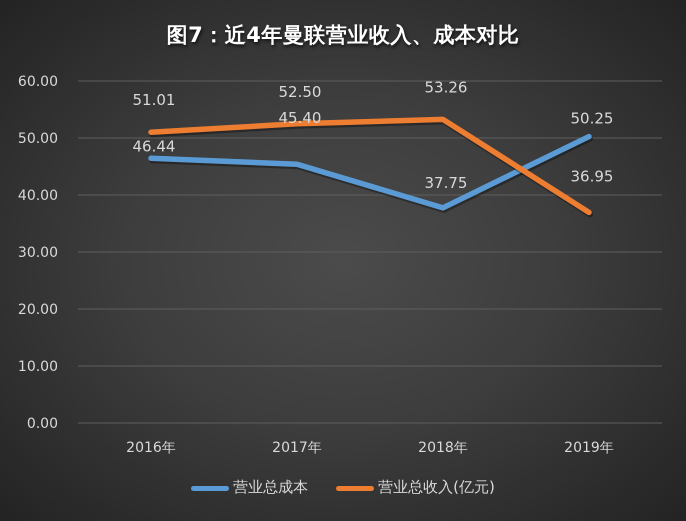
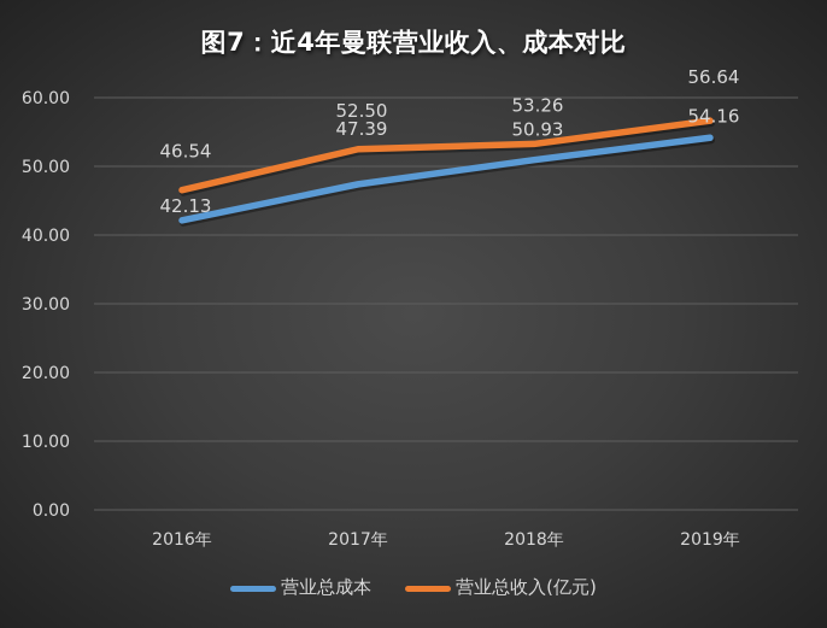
营业总成本/2016年: 46.44 -> 42.13
营业总收入(亿元)/2016年: 51.01 -> 46.54
营业总成本/2017年: 45.40 -> 47.39
营业总成本/2018年: 37.75 -> 50.93
营业总成本/2019年: 50.25 -> 54.16
营业总收入(亿元)/2019年: 36.95 -> 56.64
